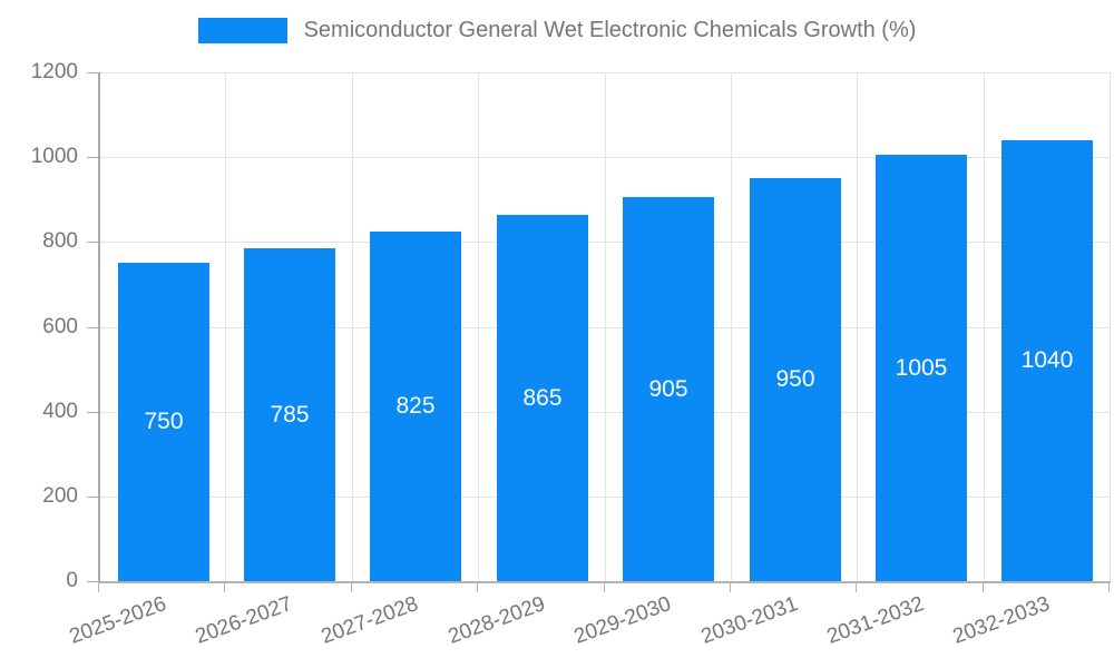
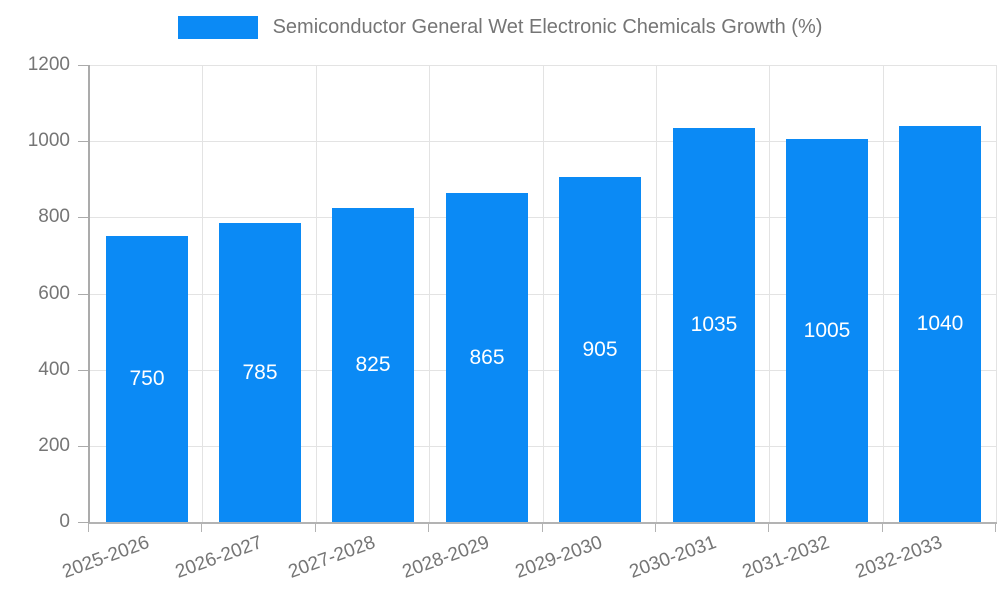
2030-2031: 950 -> 1035
